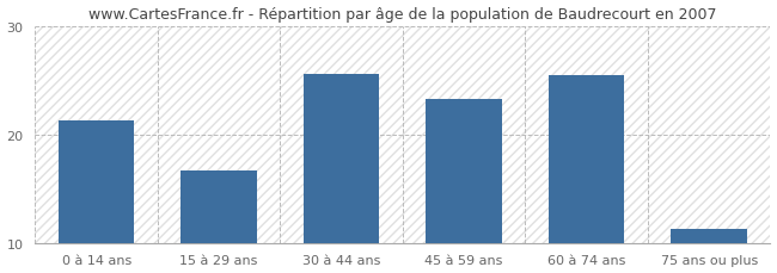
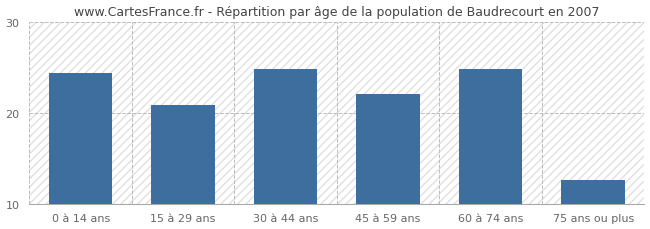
0 à 14 ans: 21.3 -> 24.4
15 à 29 ans: 16.7 -> 20.8
30 à 44 ans: 25.6 -> 24.8
45 à 59 ans: 23.3 -> 22.0
60 à 74 ans: 25.5 -> 24.8
75 ans ou plus: 11.3 -> 12.6
